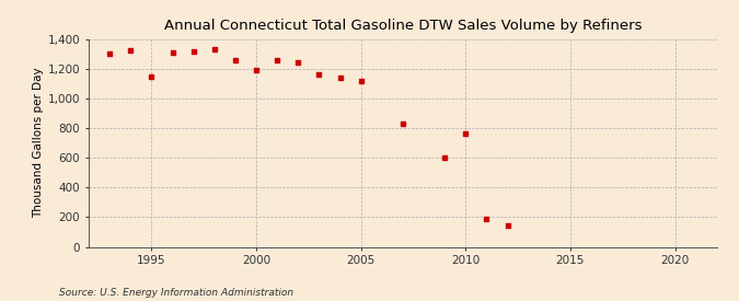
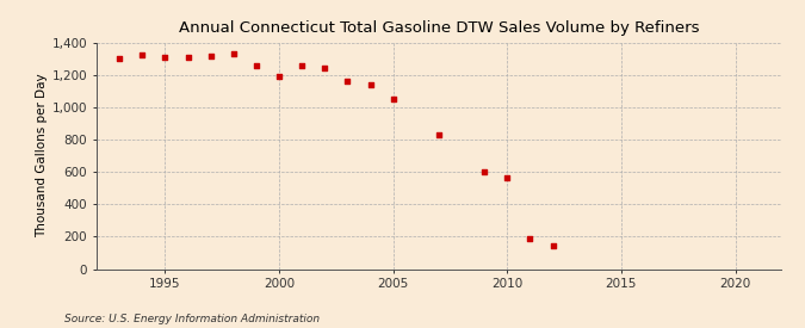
1995: 1,150 -> 1,310
2005: 1,120 -> 1,060
2010: 760 -> 560
